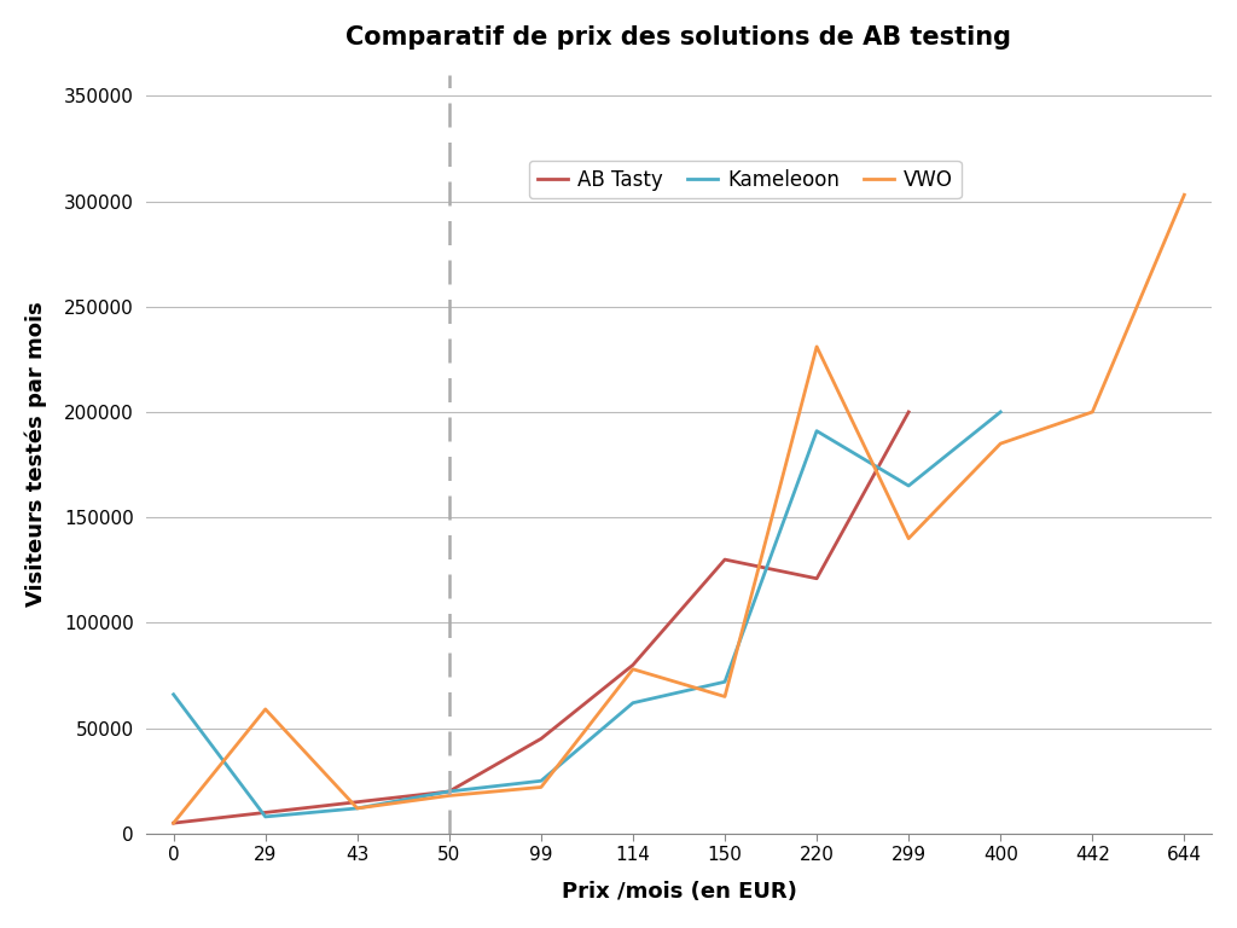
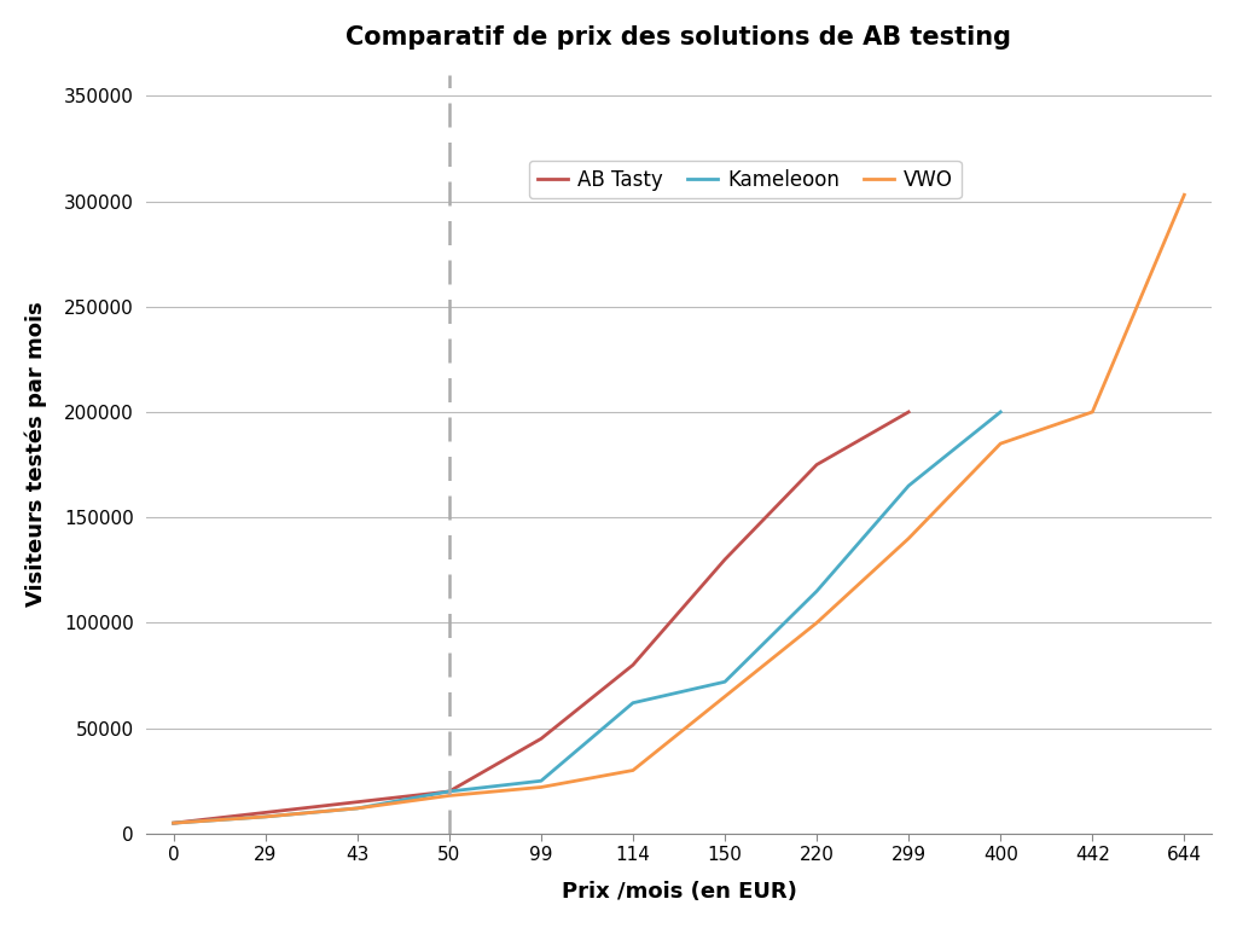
Kameleoon/0: 66000 -> 5000
VWO/29: 59000 -> 8000
VWO/114: 78000 -> 30000
AB Tasty/220: 121000 -> 175000
Kameleoon/220: 191000 -> 115000
VWO/220: 231000 -> 100000
